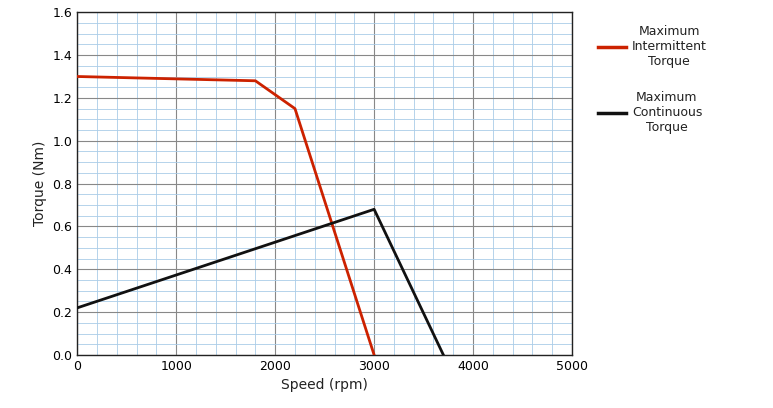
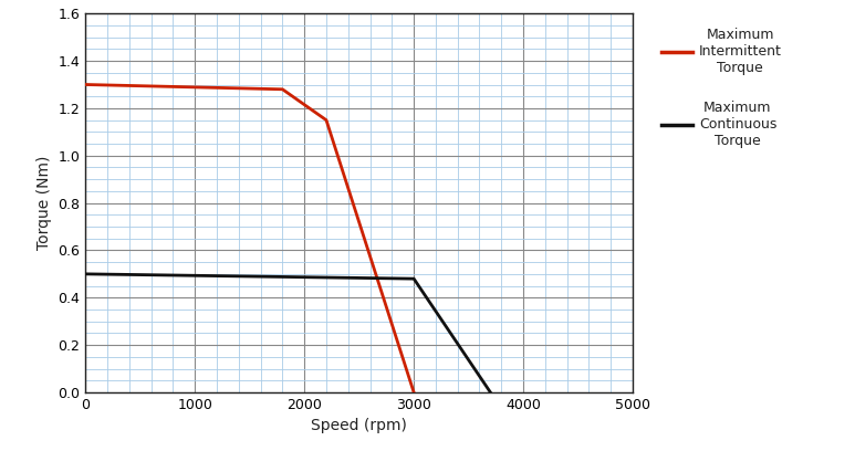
Maximum Continuous Torque/0: 0.22 -> 0.50
Maximum Continuous Torque/3000: 0.68 -> 0.48
